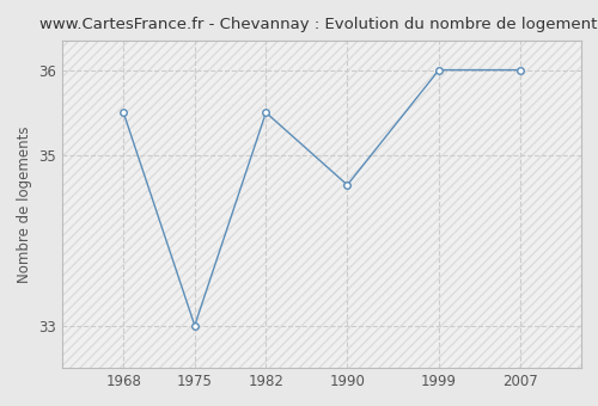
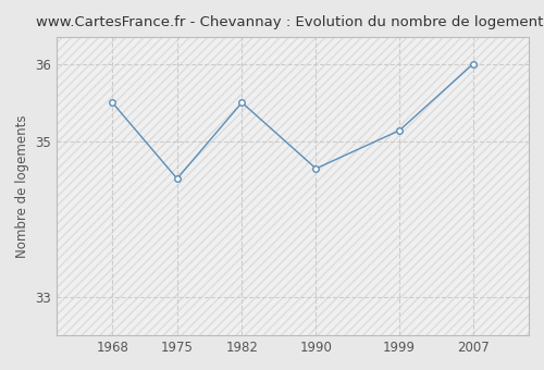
1975: 33.00 -> 34.52
1999: 36.00 -> 35.14
